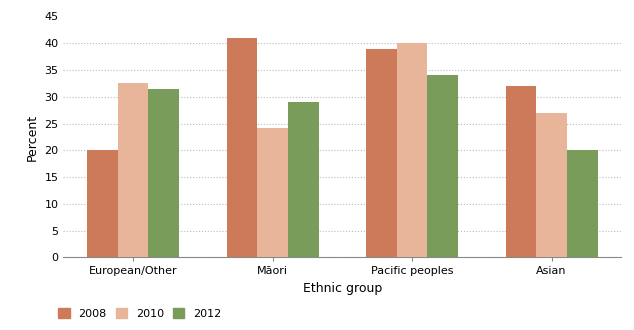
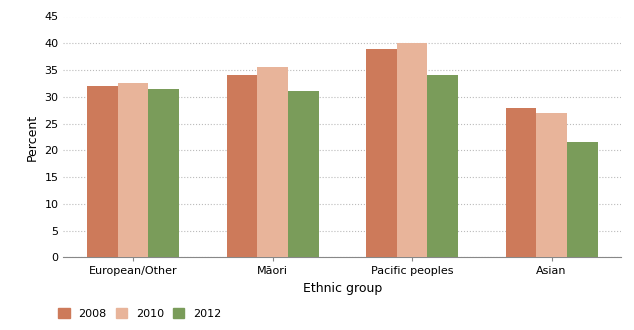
2008/European/Other: 20 -> 32
2008/Māori: 41 -> 34
2010/Māori: 24.2 -> 35.5
2012/Māori: 29.0 -> 31.0
2008/Asian: 32 -> 28
2012/Asian: 20.0 -> 21.5
